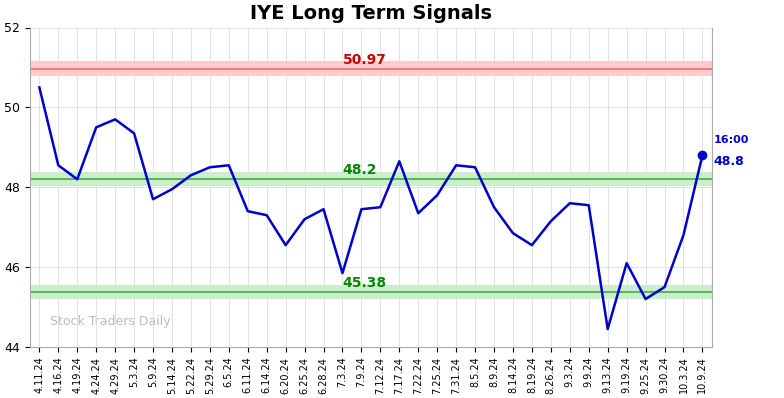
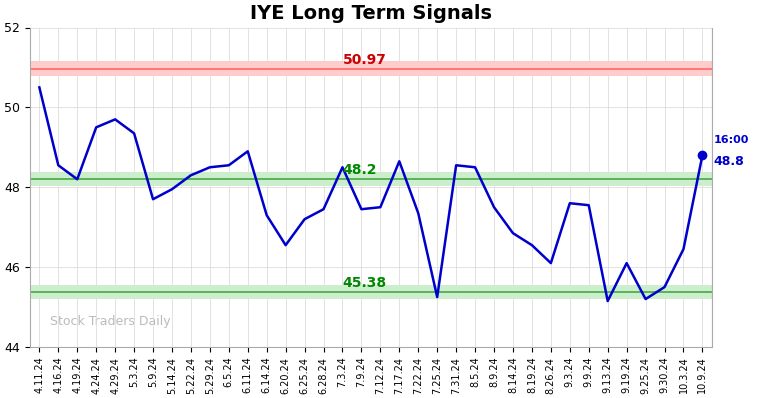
6.11.24: 47.40 -> 48.90
7.3.24: 45.85 -> 48.50
7.25.24: 47.80 -> 45.25
8.26.24: 47.15 -> 46.10
9.13.24: 44.45 -> 45.15
10.3.24: 46.80 -> 46.45
